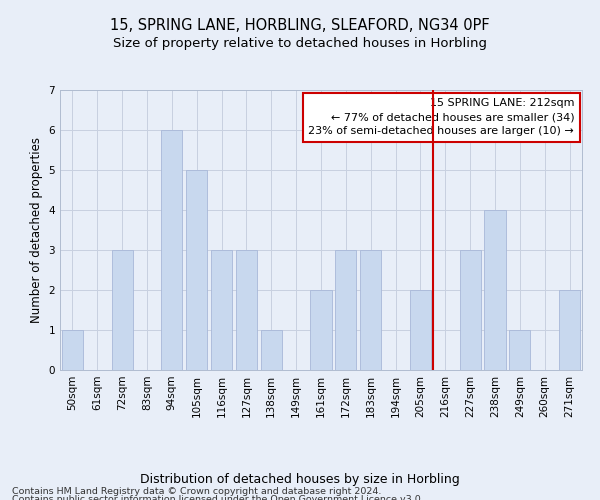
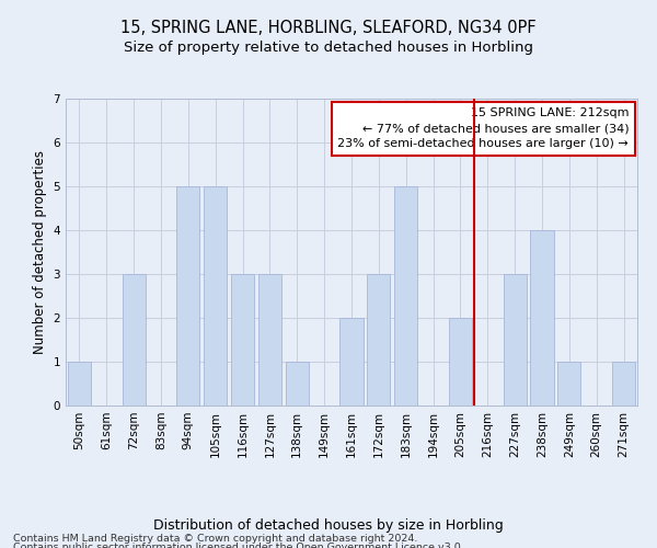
94sqm: 6 -> 5
183sqm: 3 -> 5
271sqm: 2 -> 1
